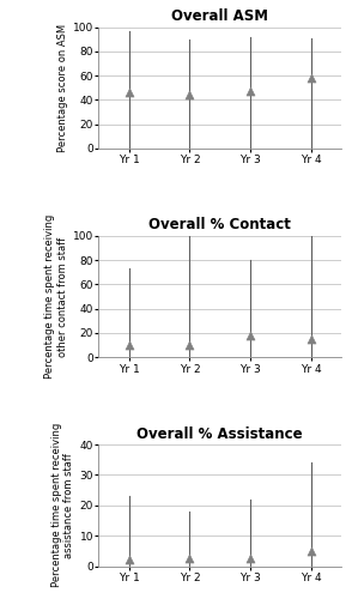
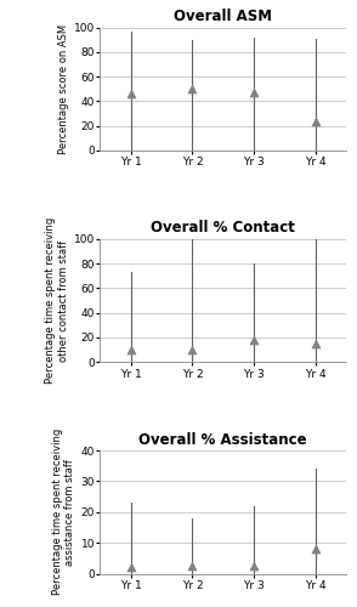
Overall ASM/Yr 2: 44 -> 50
Overall ASM/Yr 4: 58 -> 24
Overall % Assistance/Yr 4: 5.0 -> 8.0
